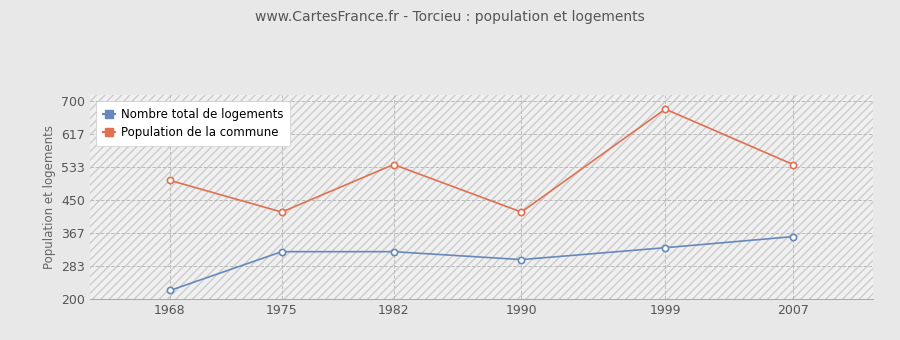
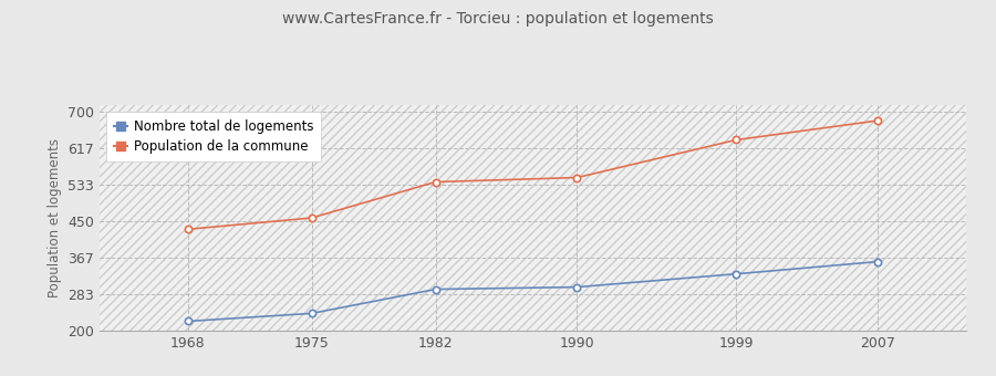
Population de la commune/1968: 500 -> 432
Nombre total de logements/1975: 320 -> 240
Population de la commune/1975: 420 -> 458
Nombre total de logements/1982: 320 -> 295
Population de la commune/1990: 420 -> 550
Population de la commune/1999: 680 -> 636
Population de la commune/2007: 540 -> 680
